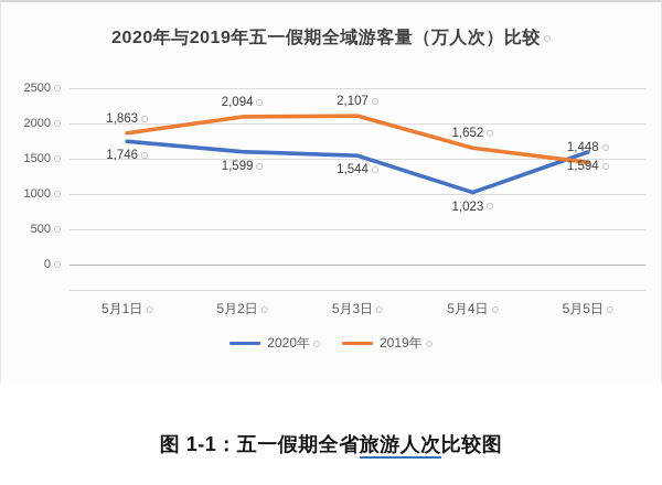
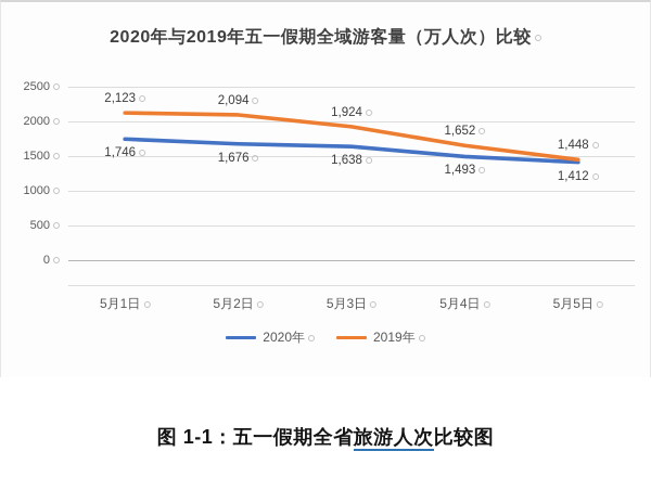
2019年/5月1日: 1,863 -> 2,123
2020年/5月2日: 1,599 -> 1,676
2020年/5月3日: 1,544 -> 1,638
2019年/5月3日: 2,107 -> 1,924
2020年/5月4日: 1,023 -> 1,493
2020年/5月5日: 1,594 -> 1,412
